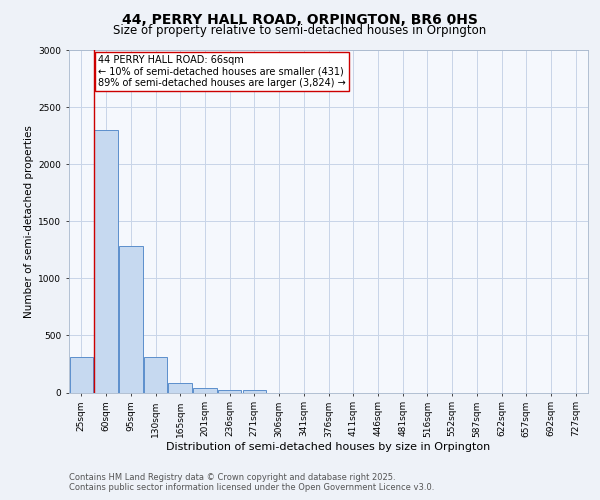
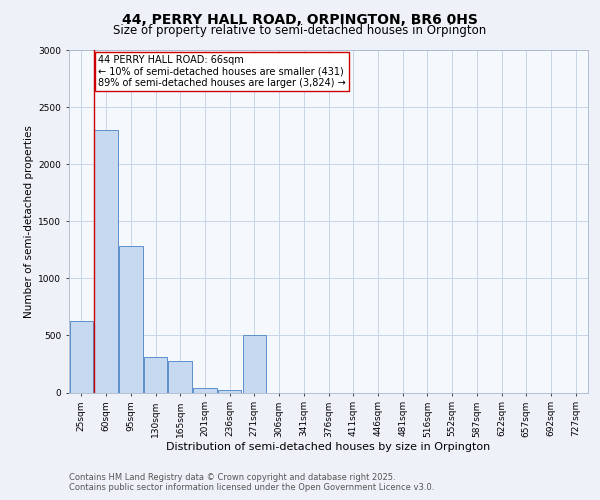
25sqm: 310 -> 630
165sqm: 80 -> 280
271sqm: 20 -> 500
